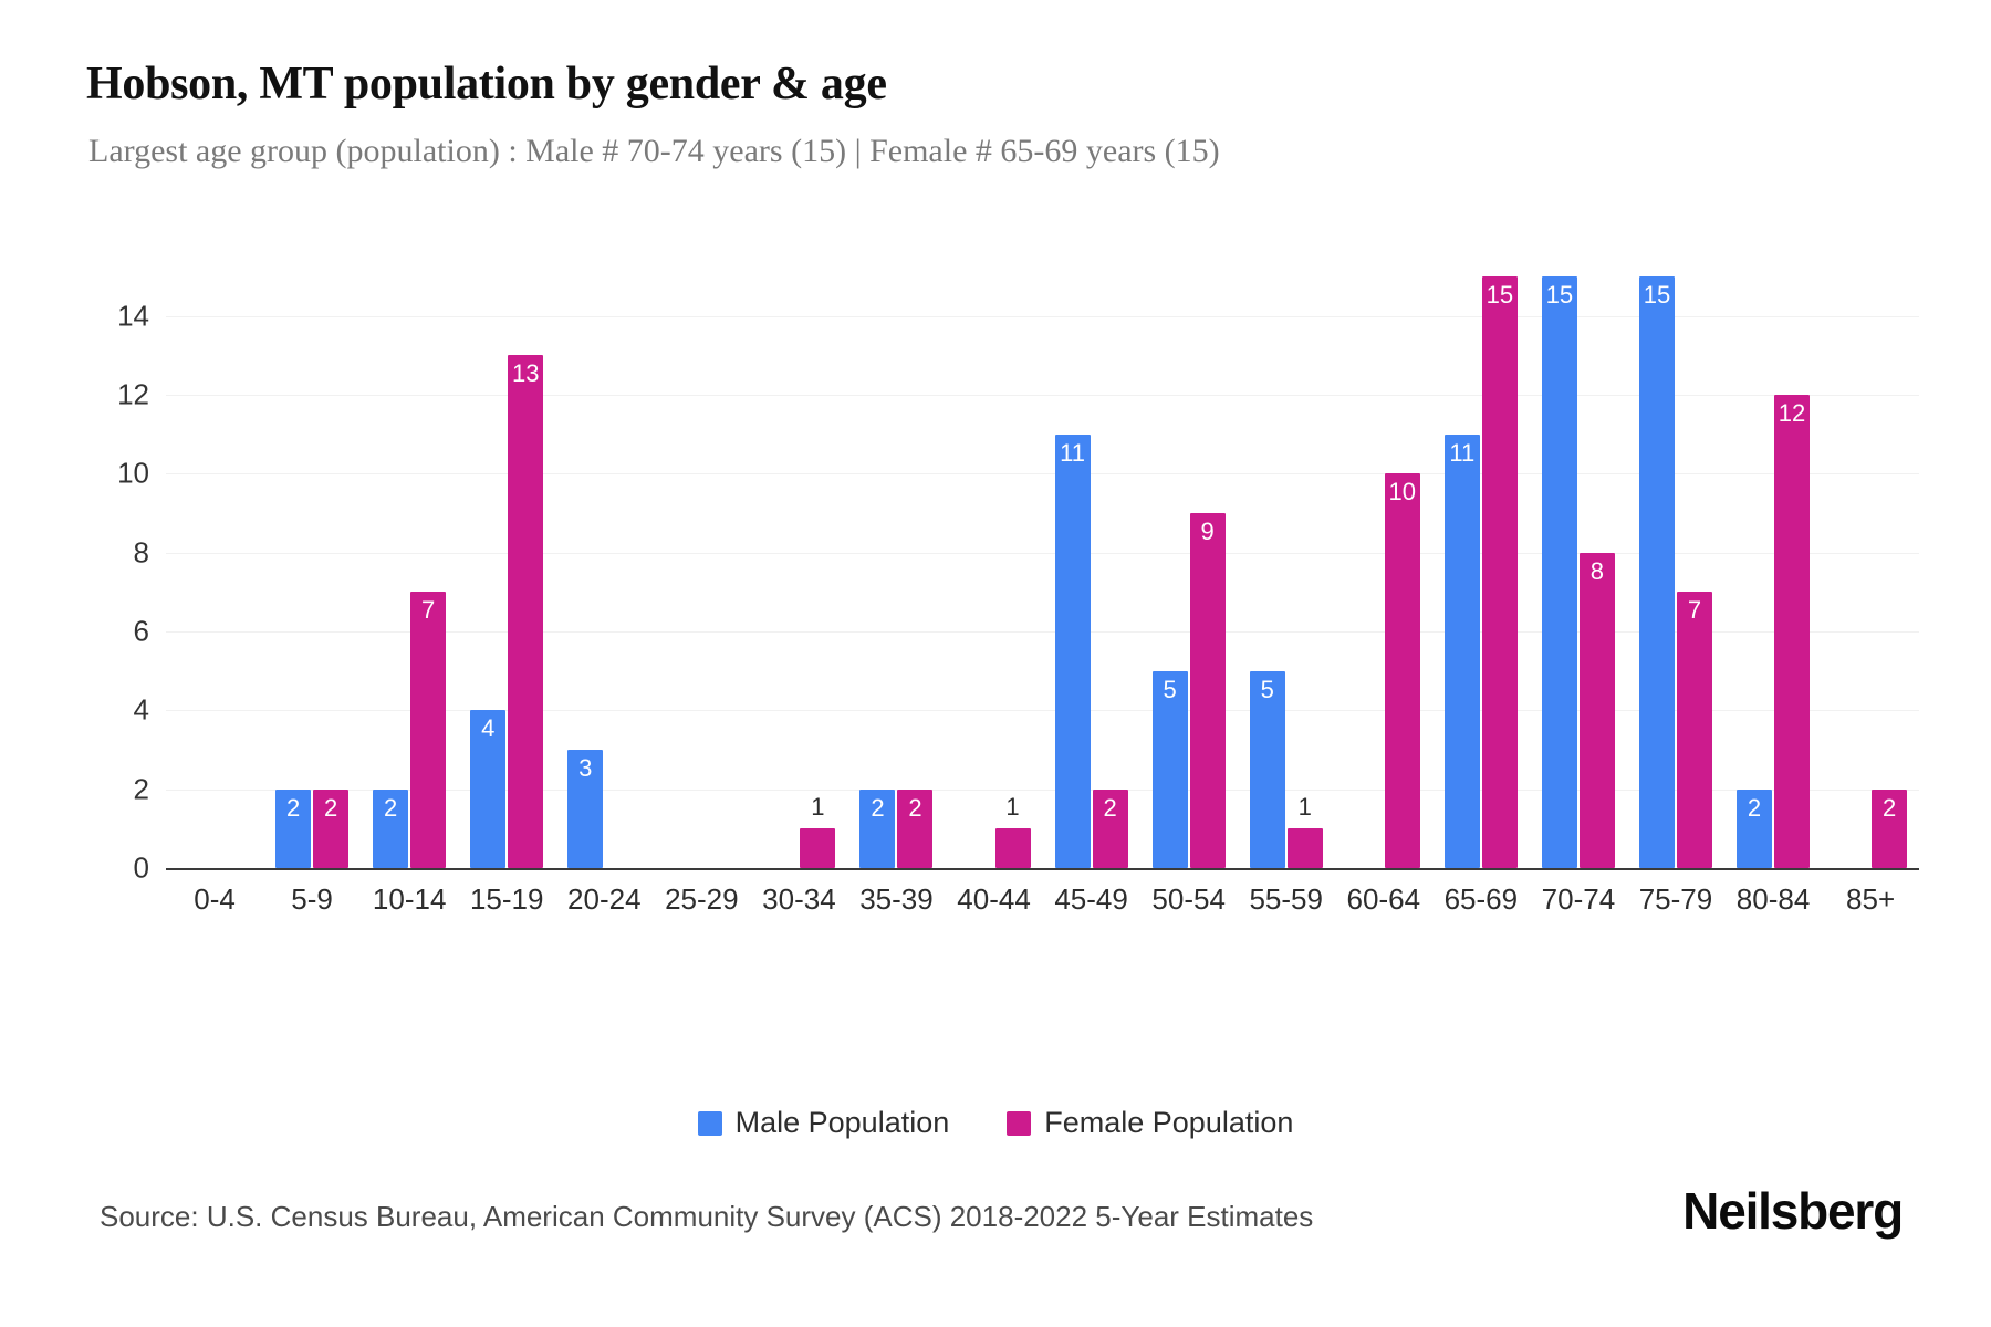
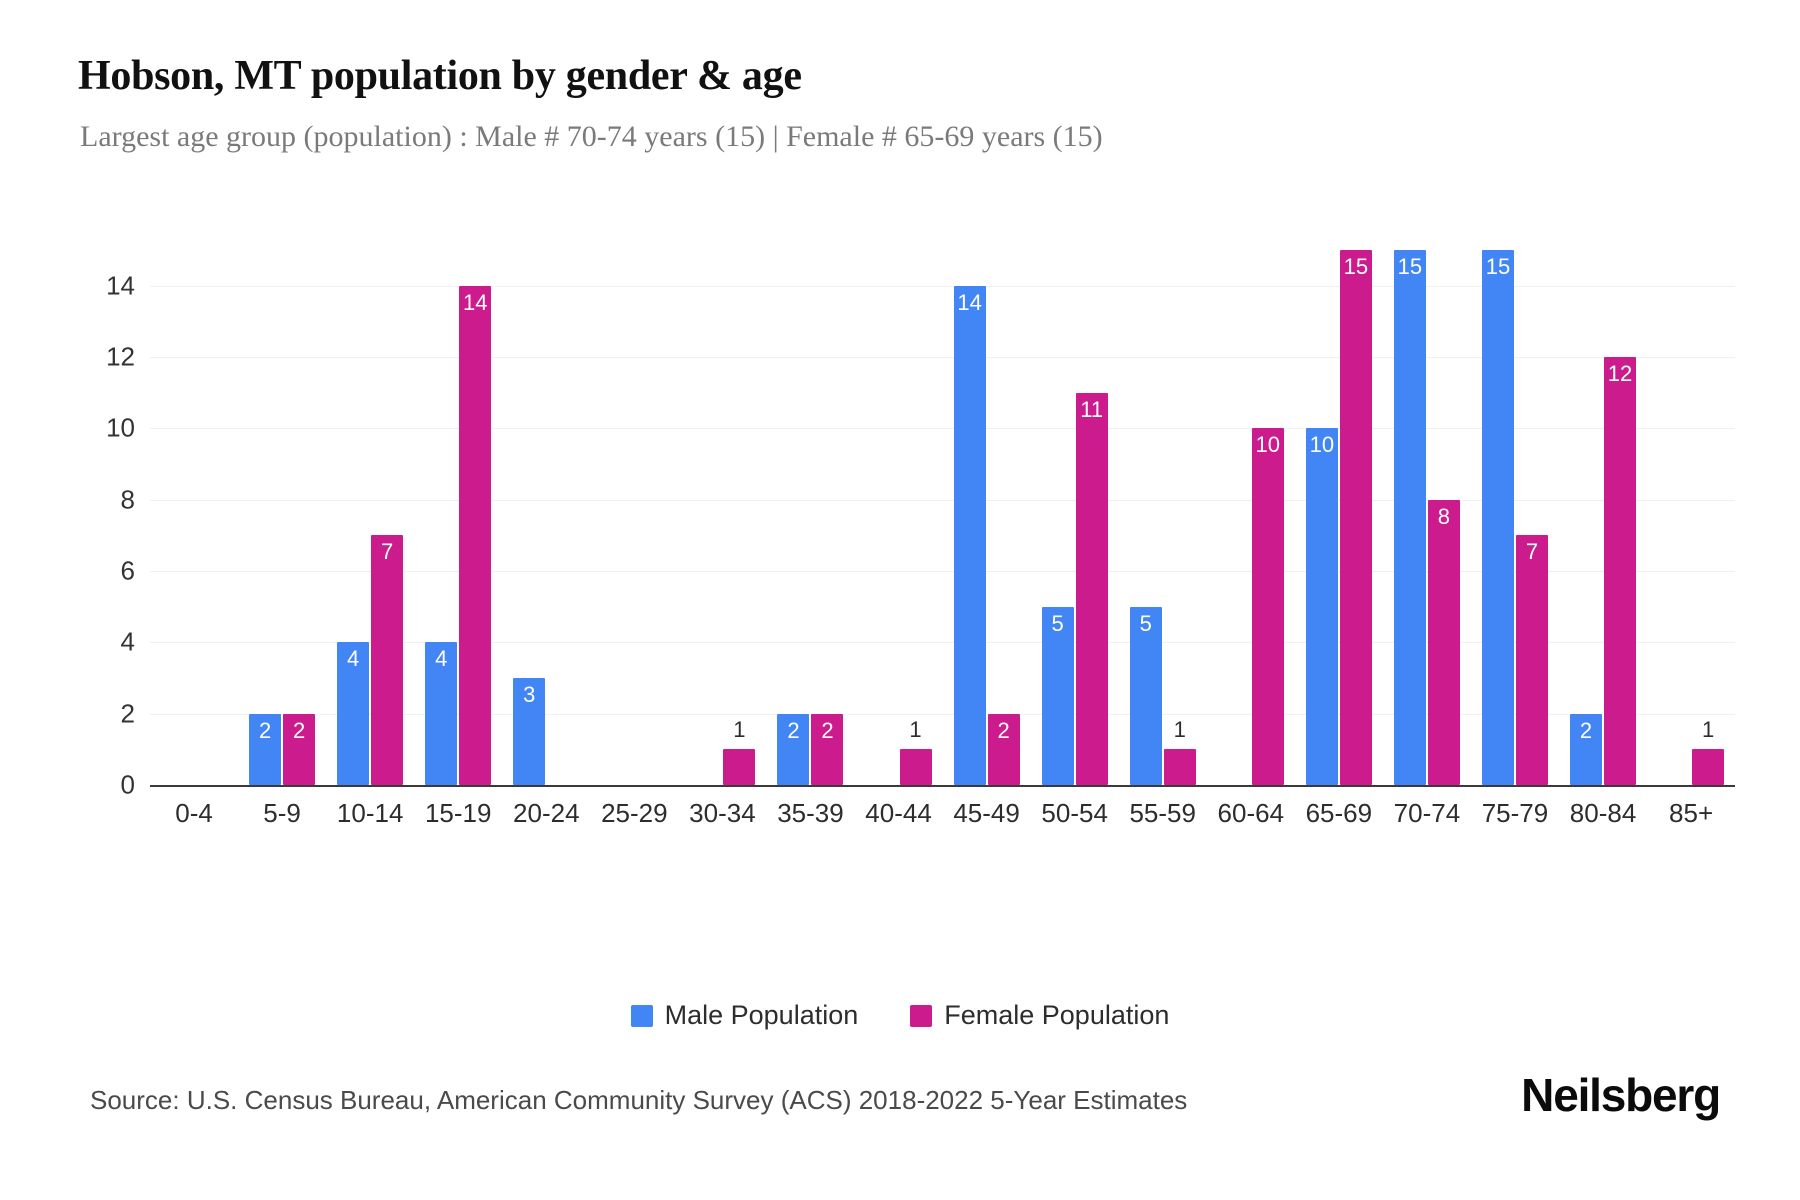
Male Population/10-14: 2 -> 4
Female Population/15-19: 13 -> 14
Male Population/45-49: 11 -> 14
Female Population/50-54: 9 -> 11
Male Population/65-69: 11 -> 10
Female Population/85+: 2 -> 1
